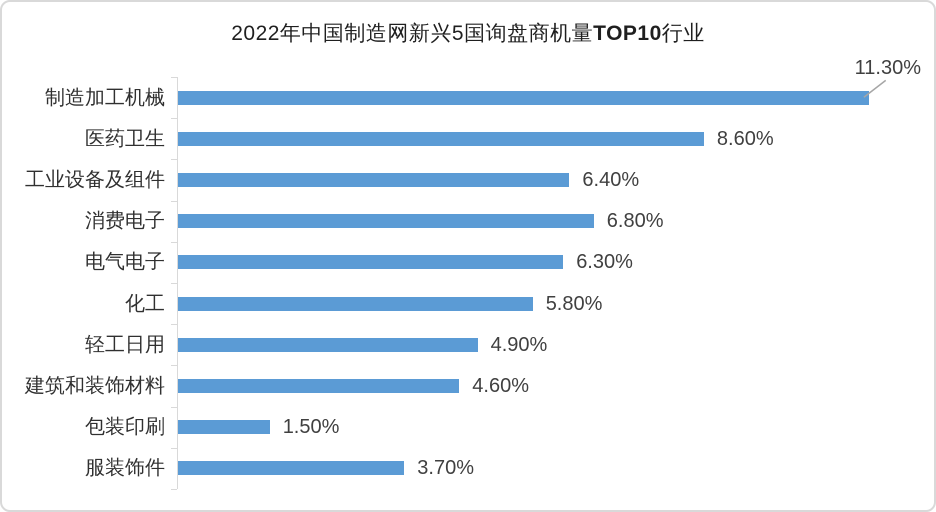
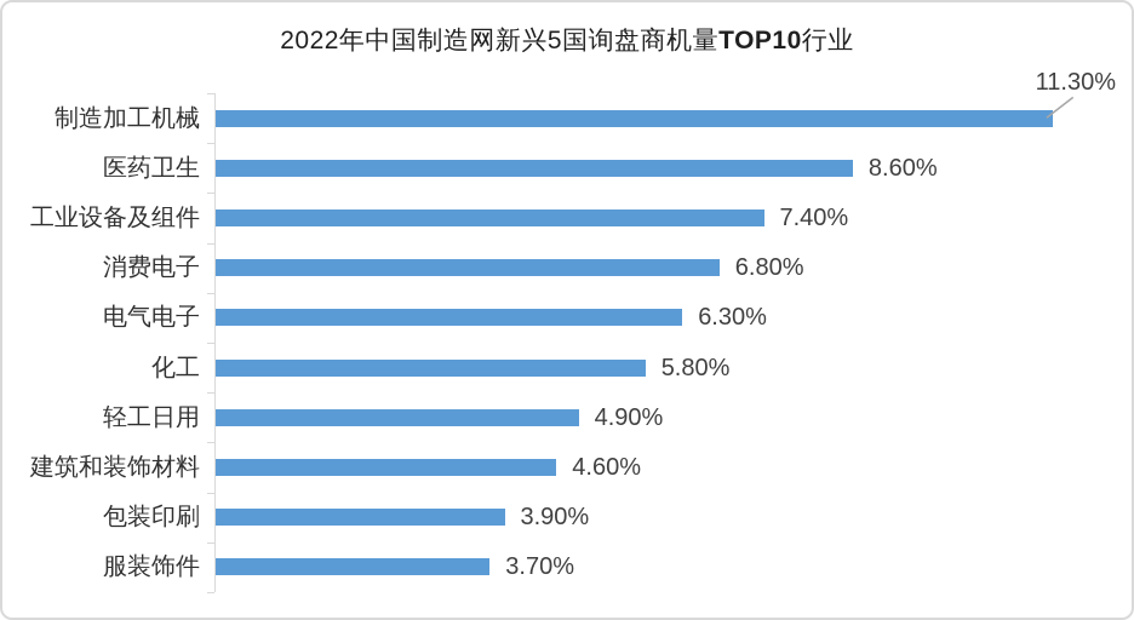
工业设备及组件: 6.40% -> 7.40%
包装印刷: 1.50% -> 3.90%
